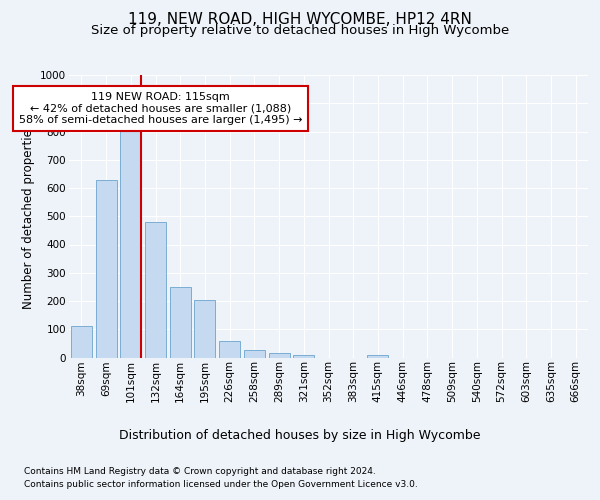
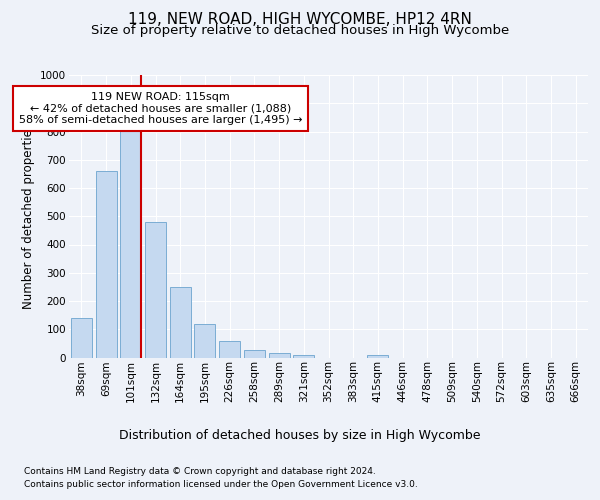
38sqm: 110 -> 140
69sqm: 630 -> 660
195sqm: 205 -> 120
